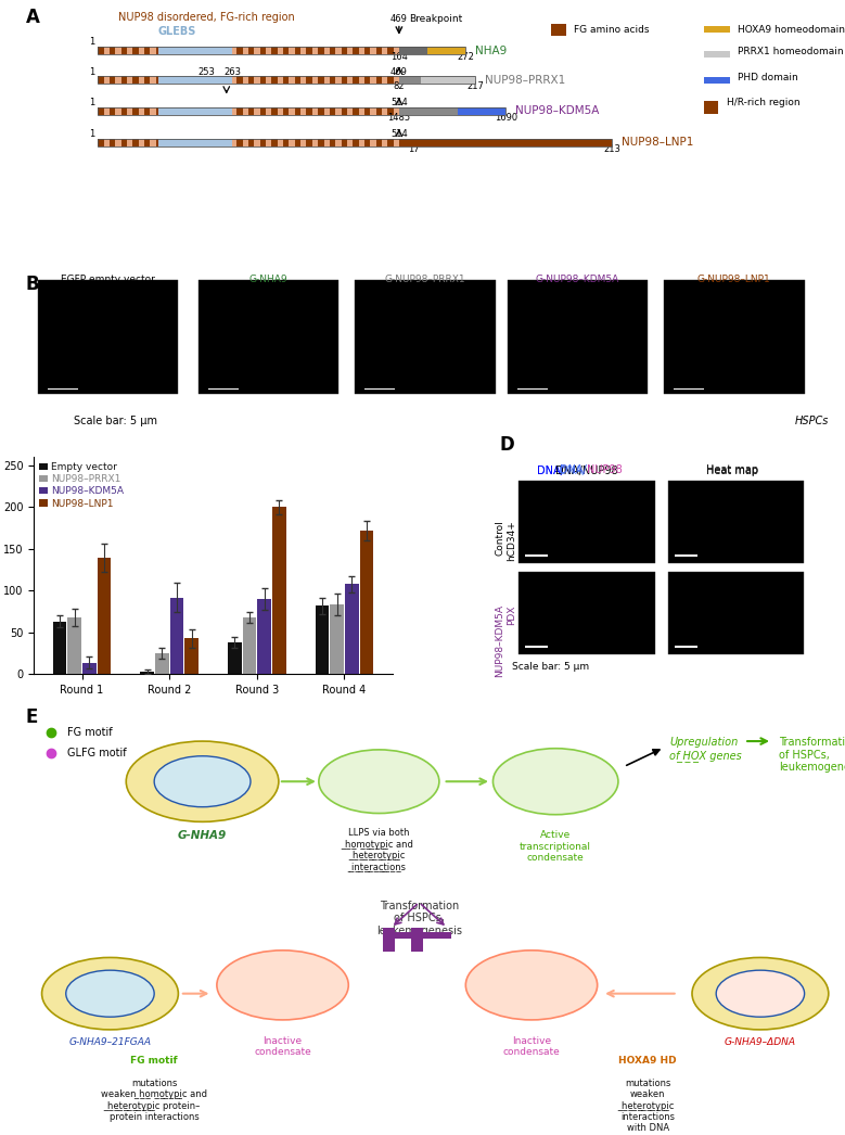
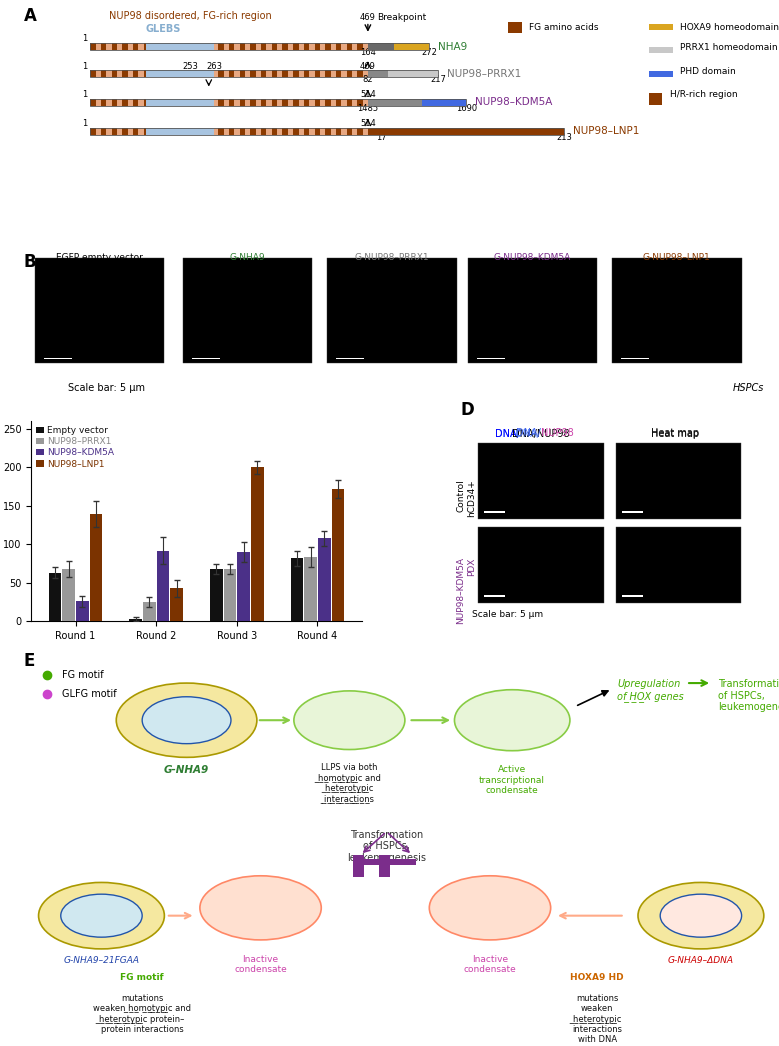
NUP98–KDM5A/Round 1: 14 -> 26
Empty vector/Round 3: 38 -> 68
